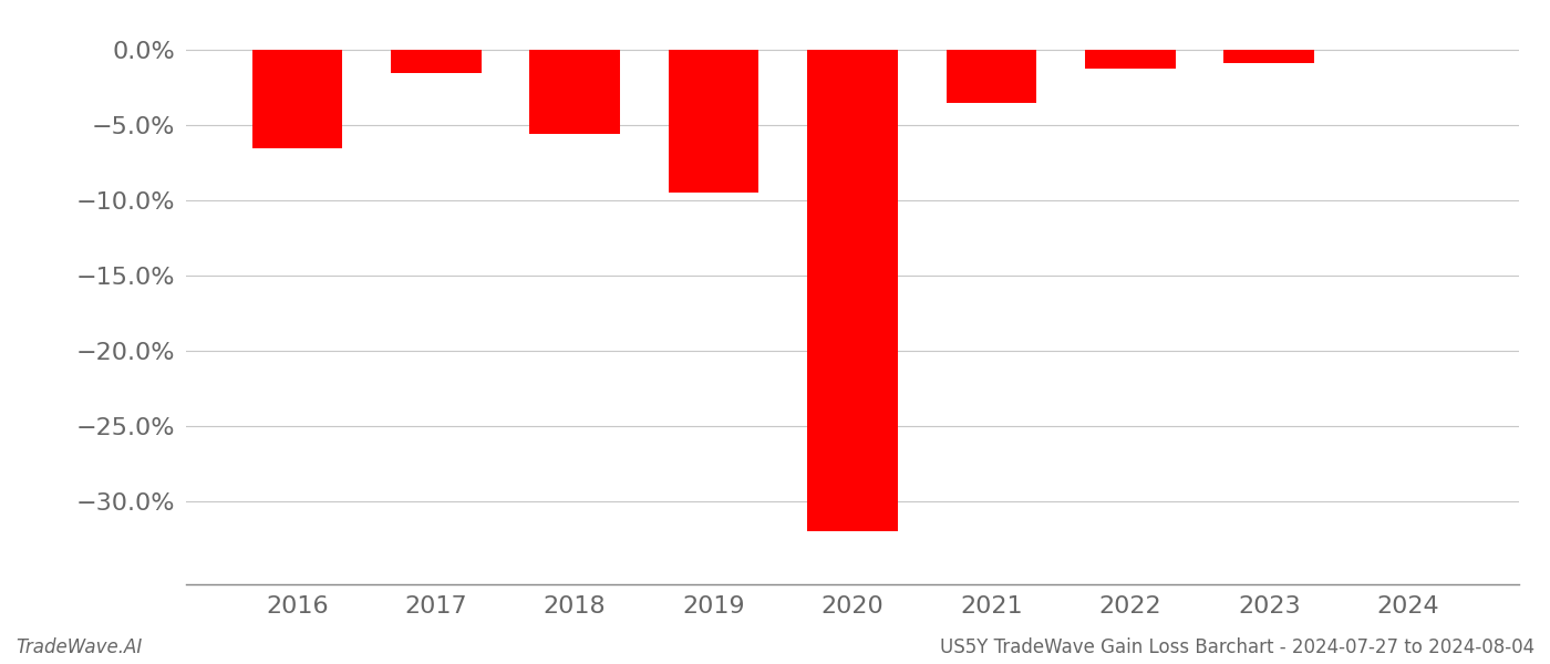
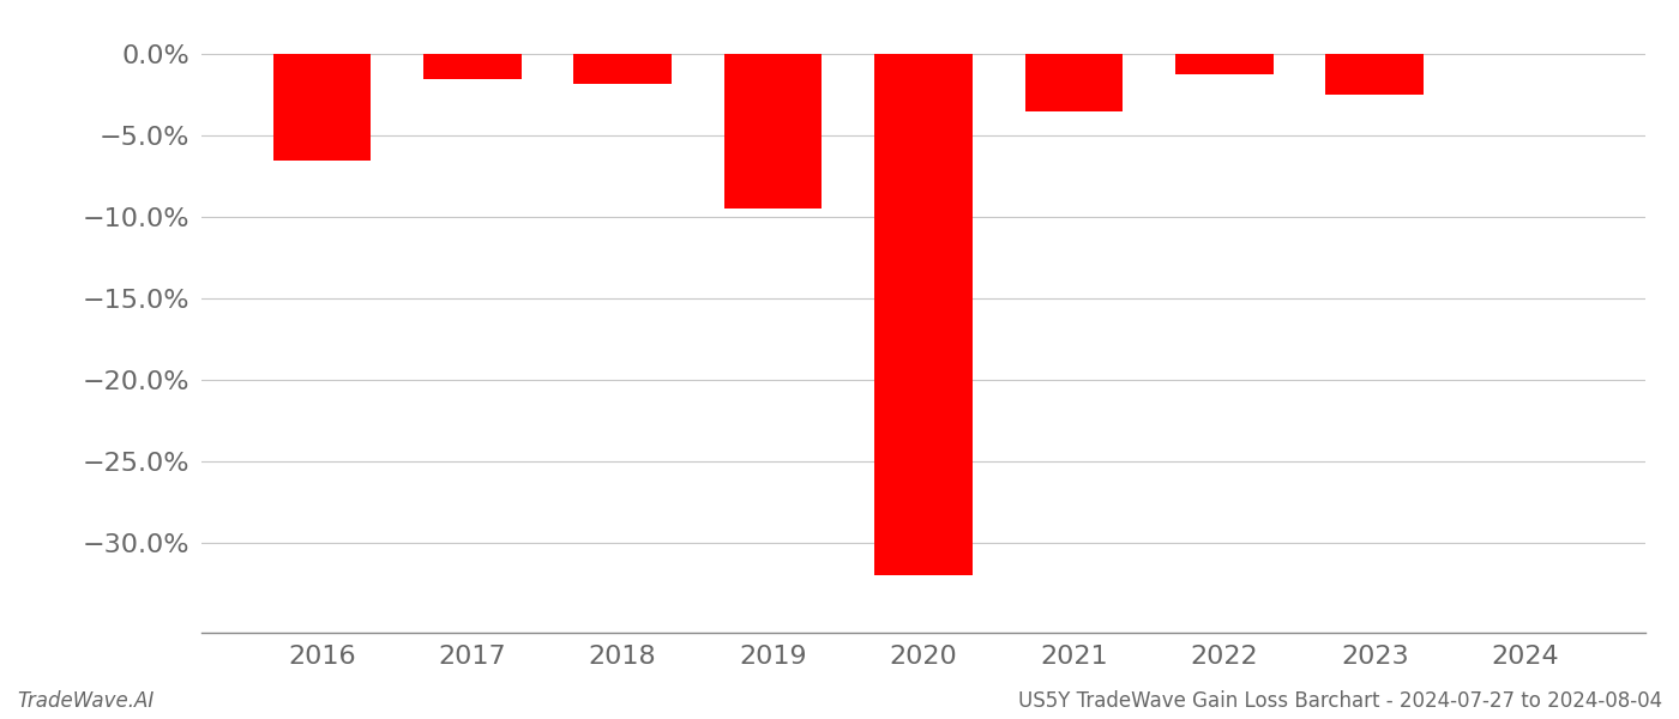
2018: -5.6% -> -1.8%
2023: -0.9% -> -2.5%
